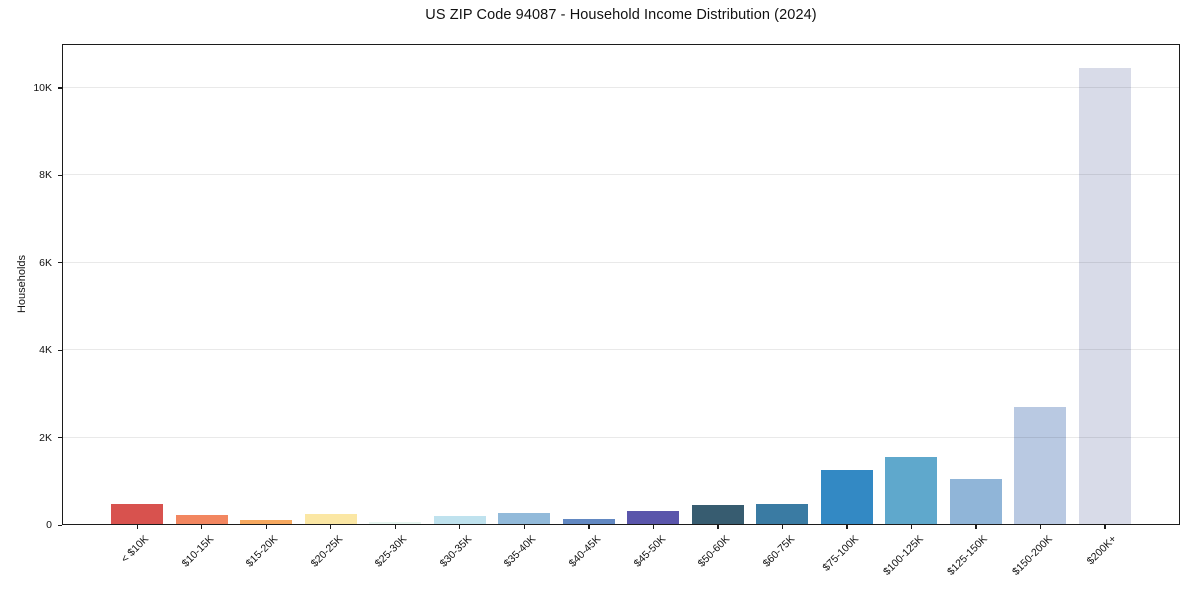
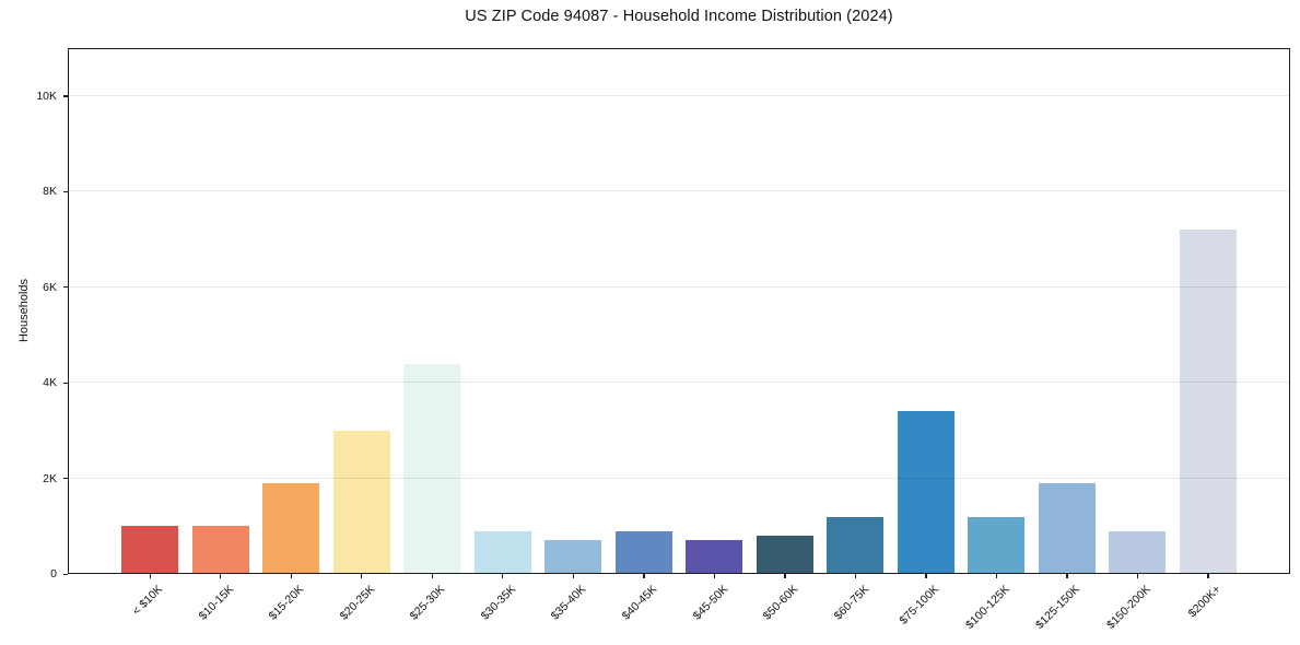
< $10K: 0.5K -> 1.0K
$10-15K: 0.2K -> 1.0K
$15-20K: 0.1K -> 1.9K
$20-25K: 0.3K -> 3.0K
$25-30K: 0.1K -> 4.4K
$30-35K: 0.2K -> 0.9K
$35-40K: 0.3K -> 0.7K
$40-45K: 0.1K -> 0.9K
$45-50K: 0.3K -> 0.7K
$50-60K: 0.4K -> 0.8K
$60-75K: 0.5K -> 1.2K
$75-100K: 1.2K -> 3.4K
$100-125K: 1.6K -> 1.2K
$125-150K: 1.0K -> 1.9K
$150-200K: 2.7K -> 0.9K
$200K+: 10.4K -> 7.2K
